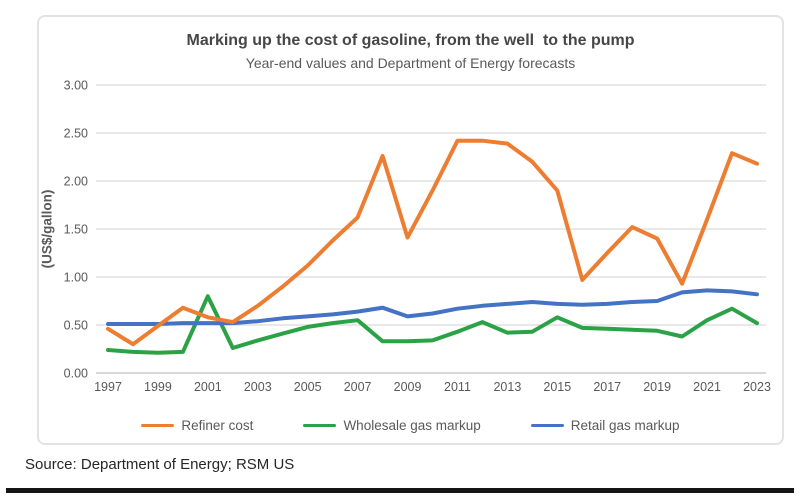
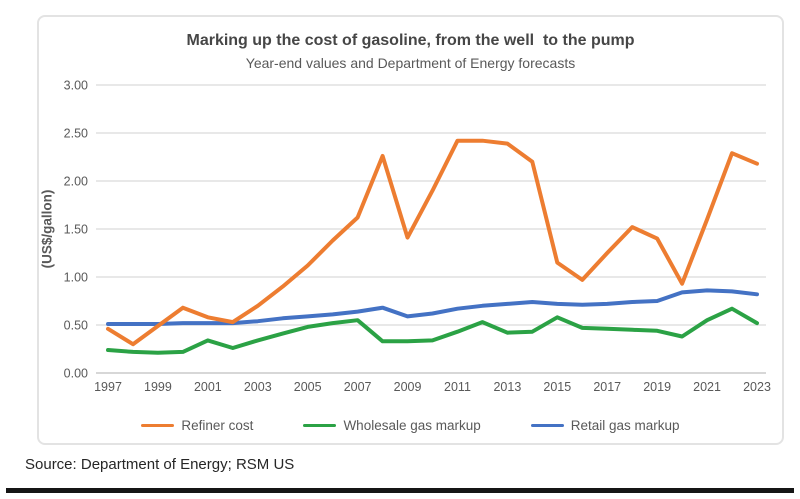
Wholesale gas markup/2001: 0.8 -> 0.3
Refiner cost/2015: 1.9 -> 1.1
